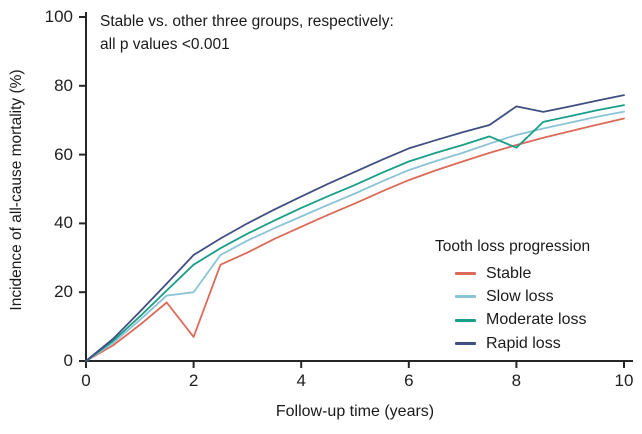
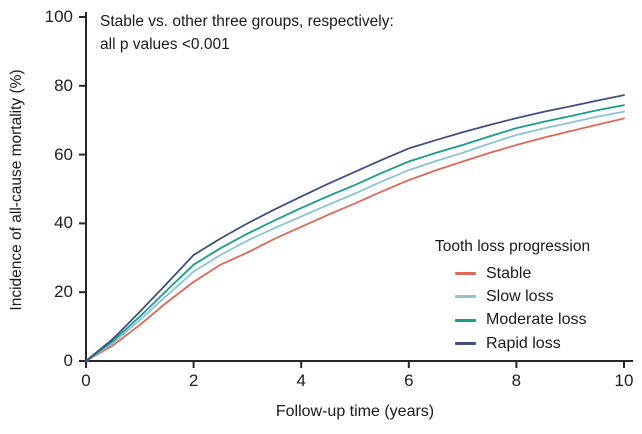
Stable/2: 7 -> 23
Slow loss/2: 20 -> 26
Moderate loss/8: 62 -> 68
Rapid loss/8: 74 -> 71
